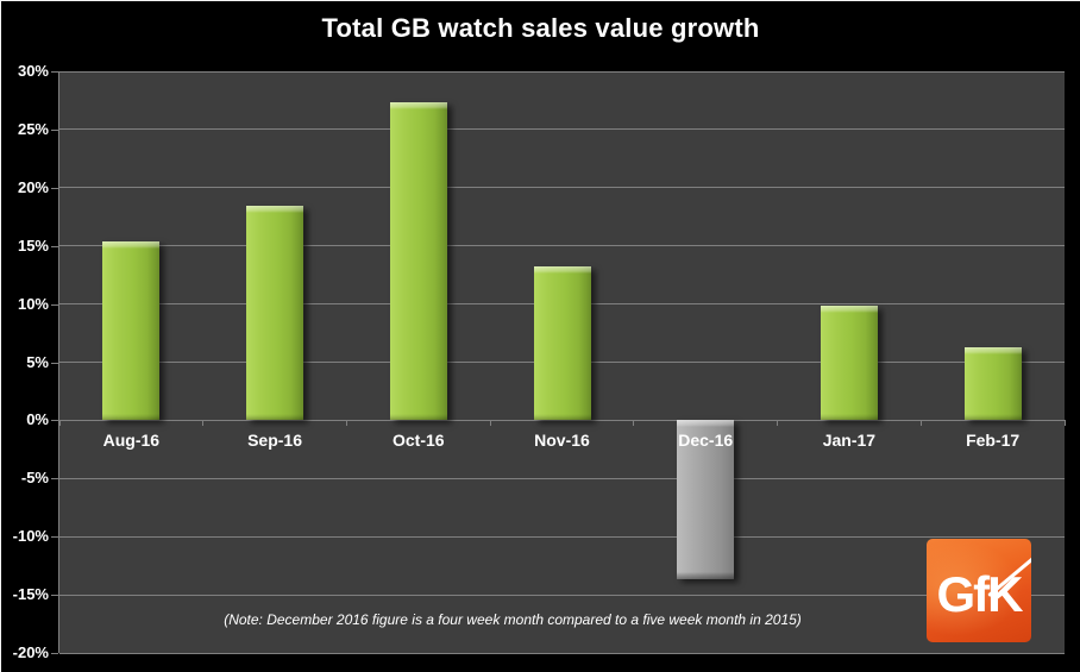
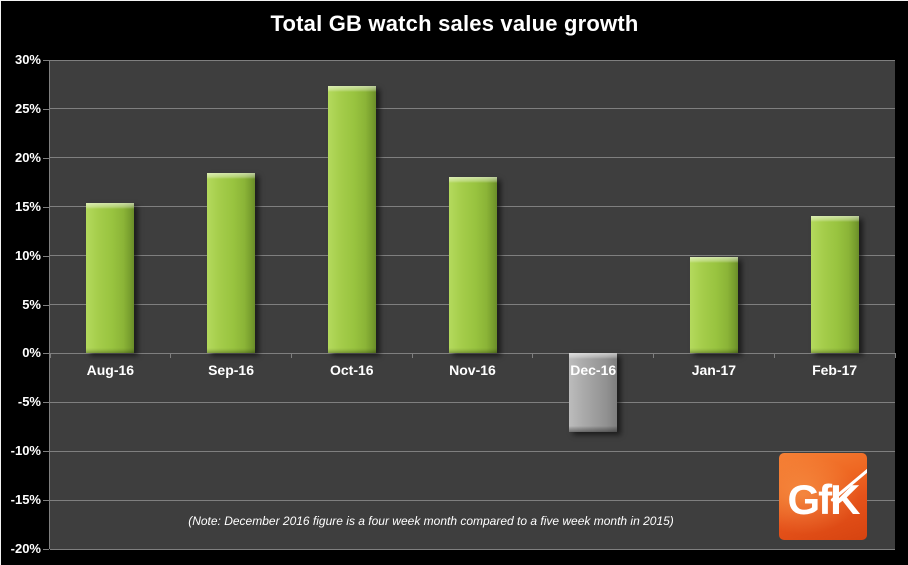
Nov-16: 13% -> 18%
Dec-16: -14% -> -8%
Feb-17: 6% -> 14%
